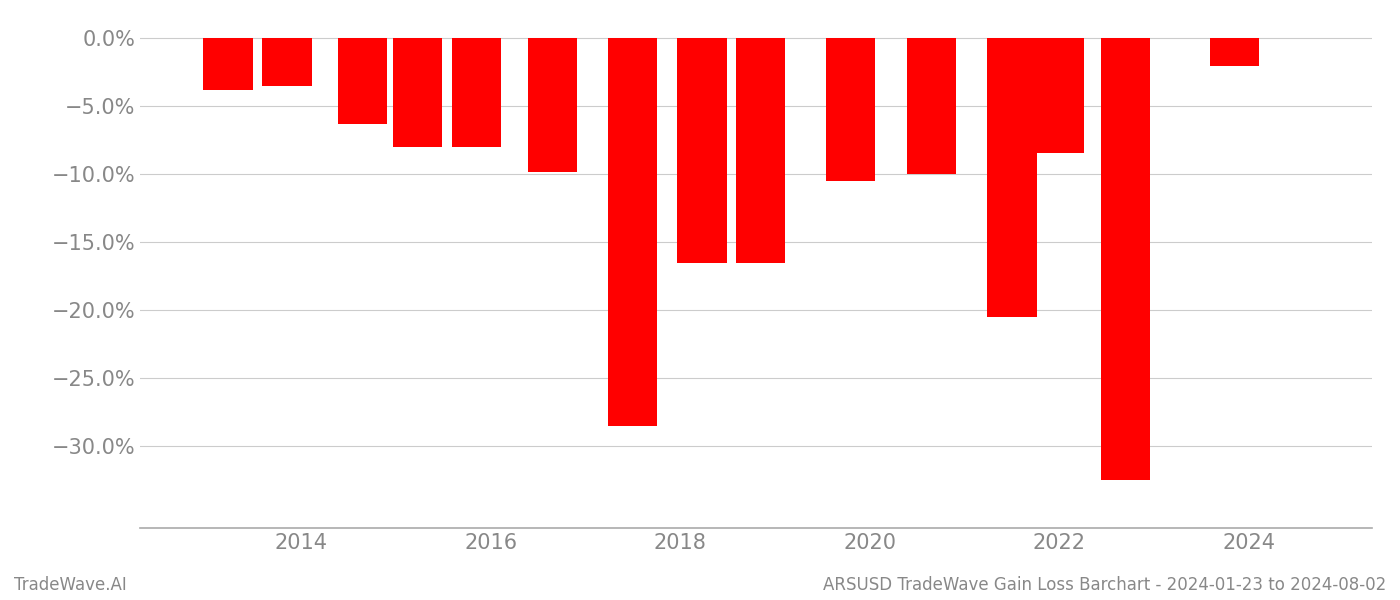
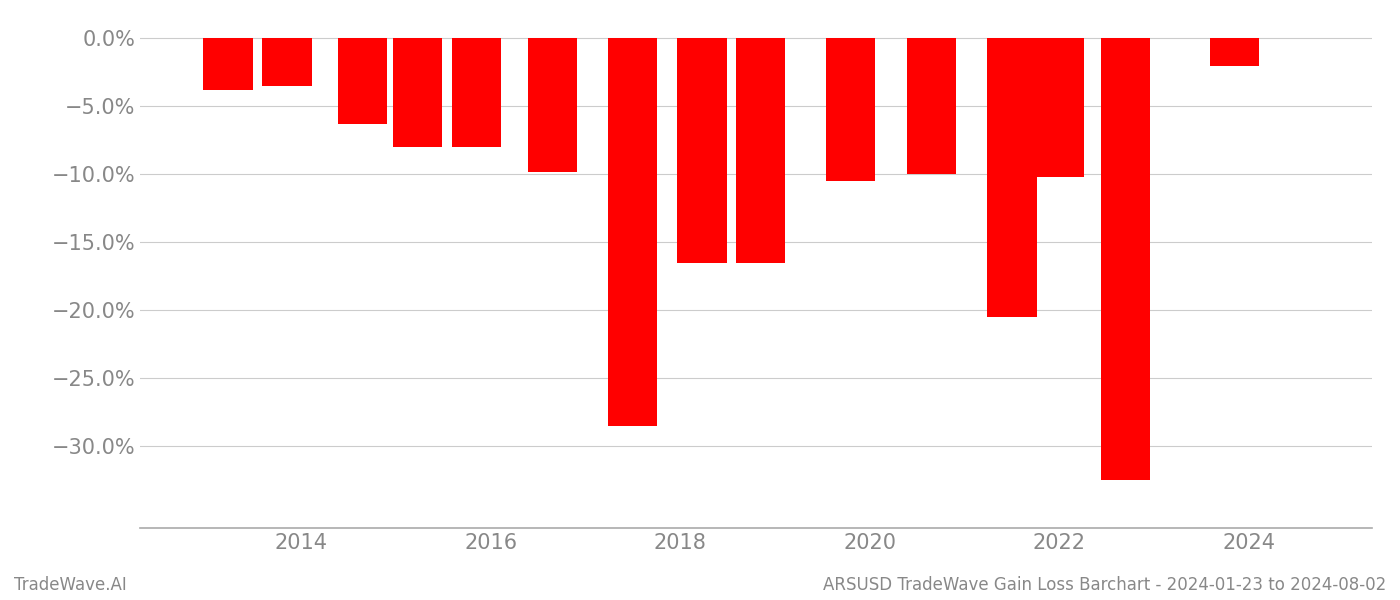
2022: -8.4% -> -10.2%
